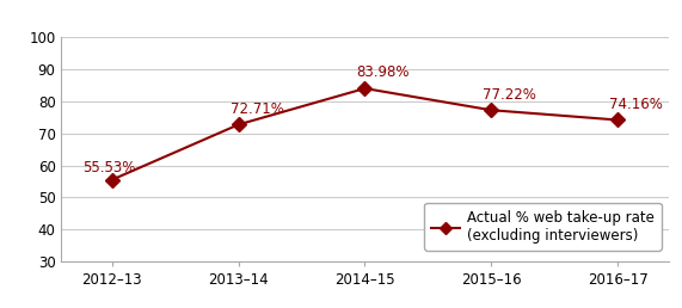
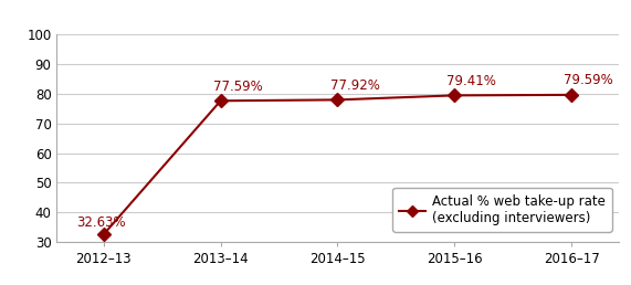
2012–13: 55.53% -> 32.63%
2013–14: 72.71% -> 77.59%
2014–15: 83.98% -> 77.92%
2015–16: 77.22% -> 79.41%
2016–17: 74.16% -> 79.59%
